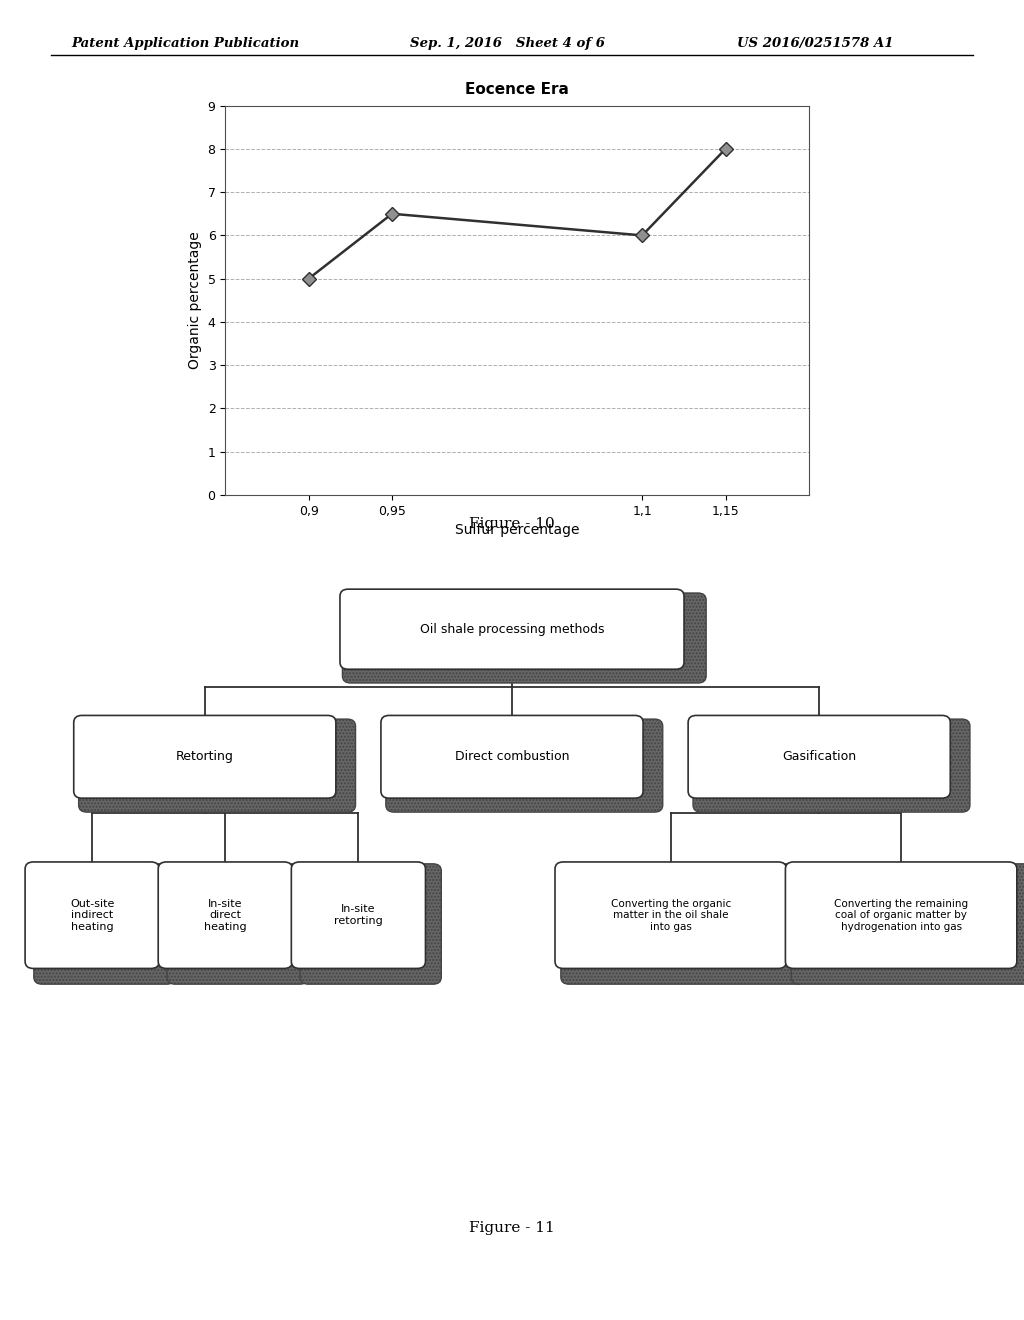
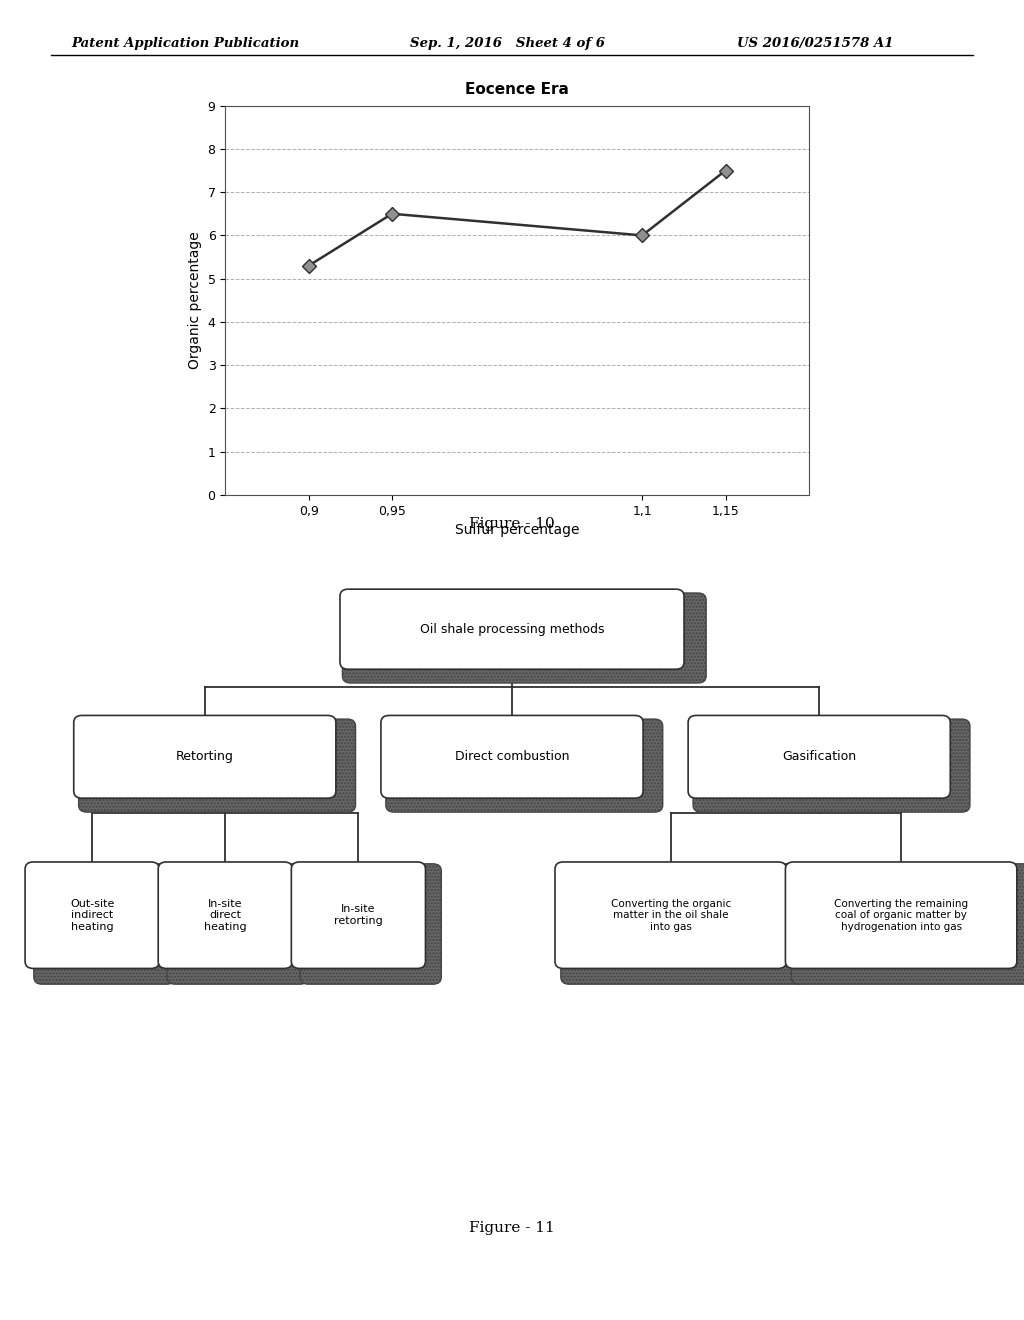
0,9: 5.0 -> 5.3
1,15: 8.0 -> 7.5
